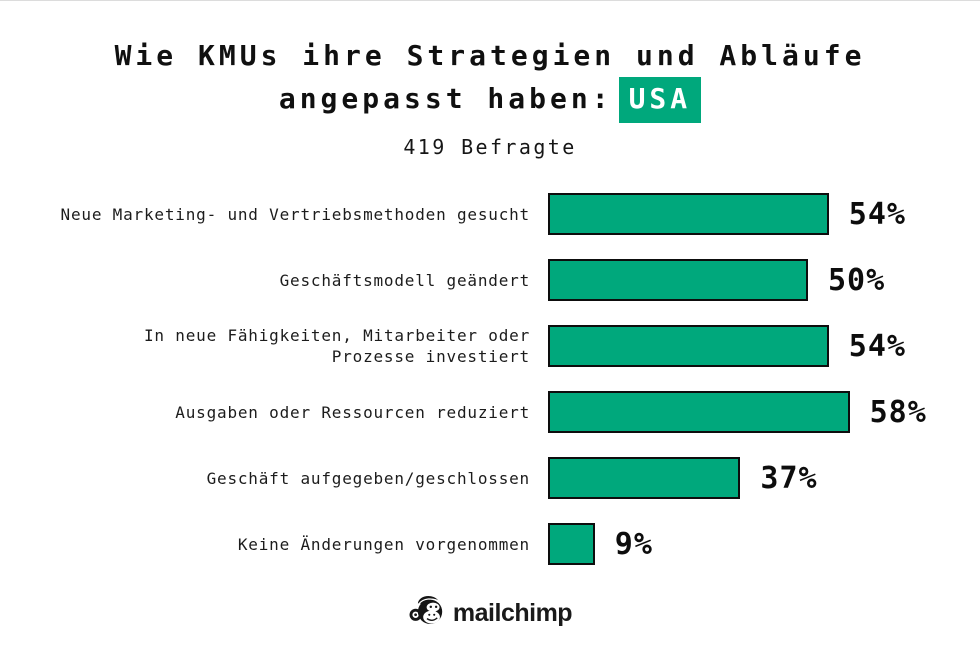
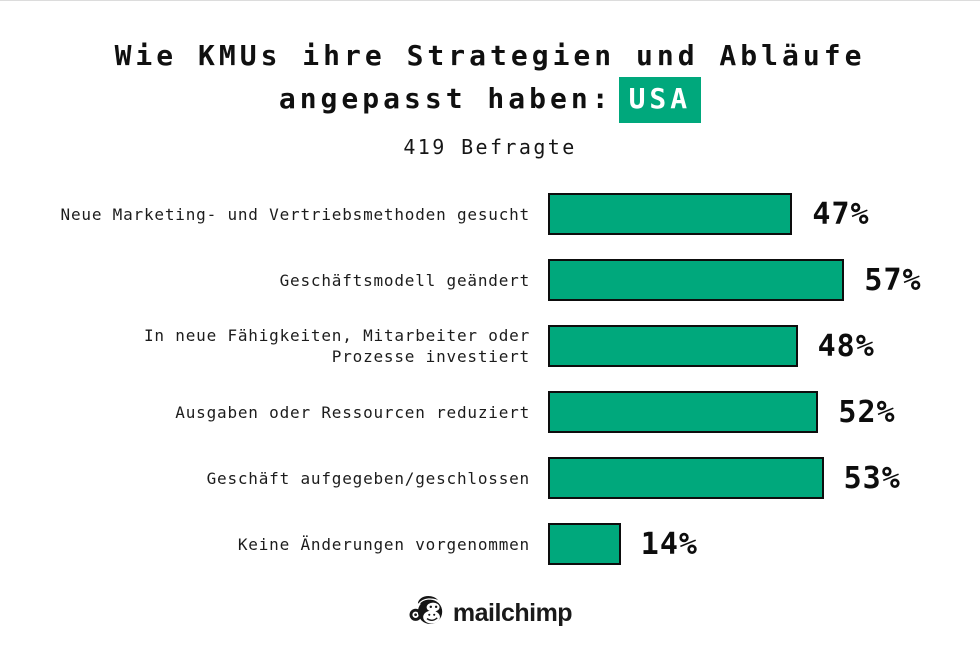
Neue Marketing- und Vertriebsmethoden gesucht: 54% -> 47%
Geschäftsmodell geändert: 50% -> 57%
In neue Fähigkeiten, Mitarbeiter oder Prozesse investiert: 54% -> 48%
Ausgaben oder Ressourcen reduziert: 58% -> 52%
Geschäft aufgegeben/geschlossen: 37% -> 53%
Keine Änderungen vorgenommen: 9% -> 14%
